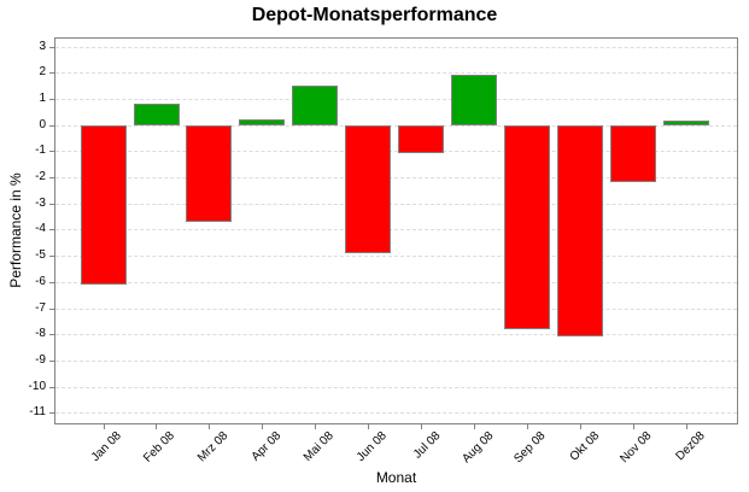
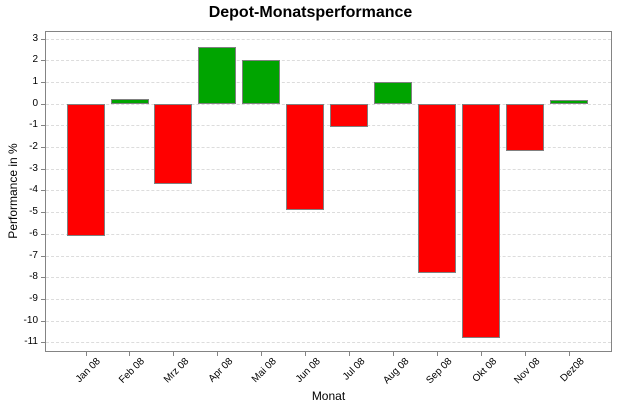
Feb 08: 0.8 -> 0.2
Apr 08: 0.2 -> 2.6
Mai 08: 1.5 -> 2.0
Aug 08: 1.9 -> 1.0
Okt 08: -8.1 -> -10.8
